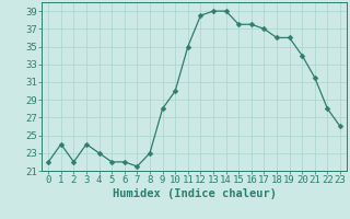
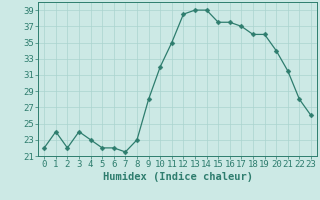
10: 30.0 -> 32.0
